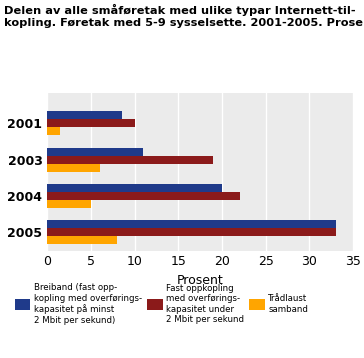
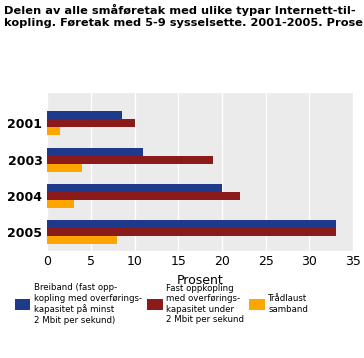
Trådlaust samband/2003: 6.0 -> 4.0
Trådlaust samband/2004: 5.0 -> 3.0
